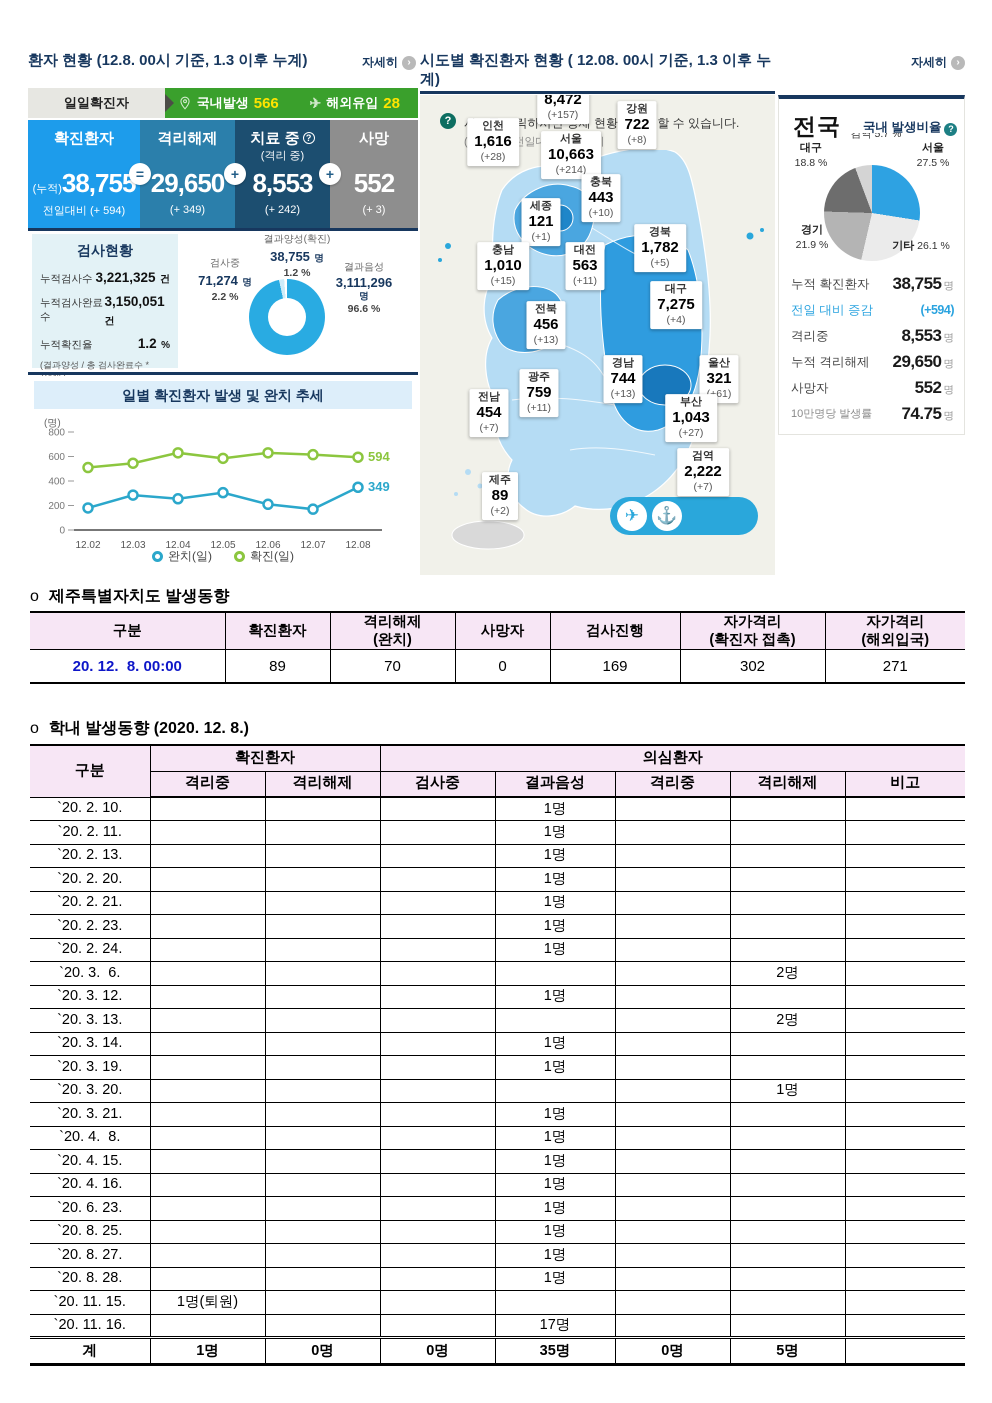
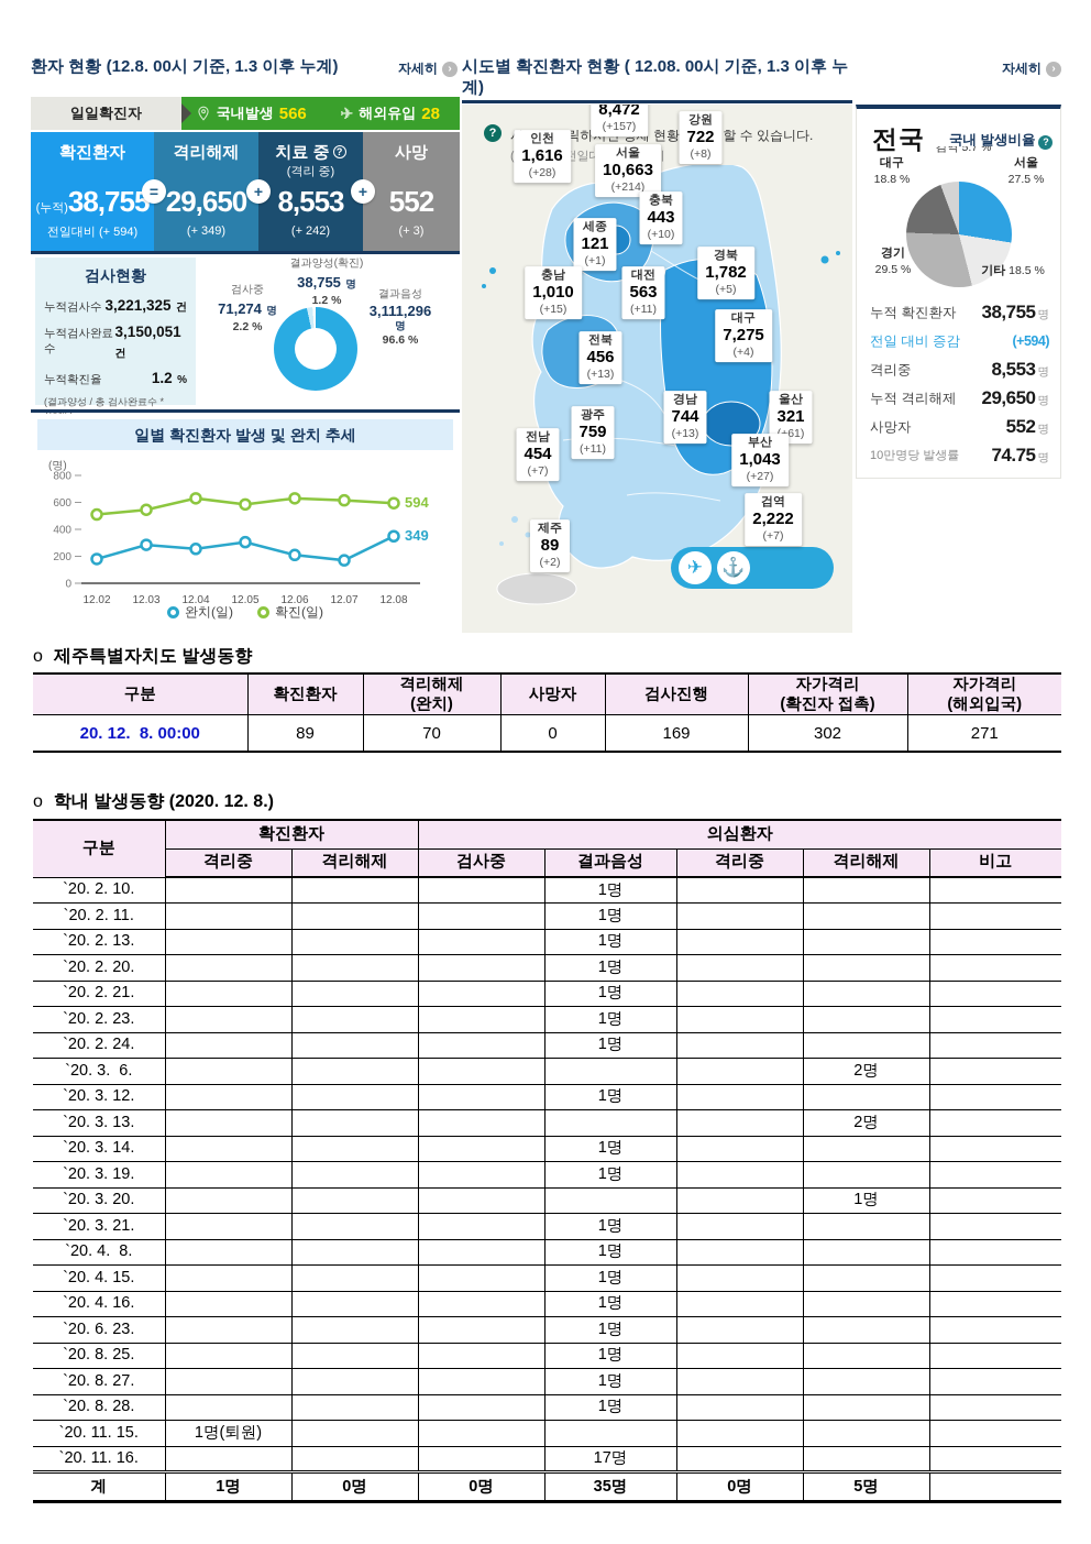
국내 발생비율/기타: 26.1 -> 18.5
국내 발생비율/경기: 21.9 -> 29.5
